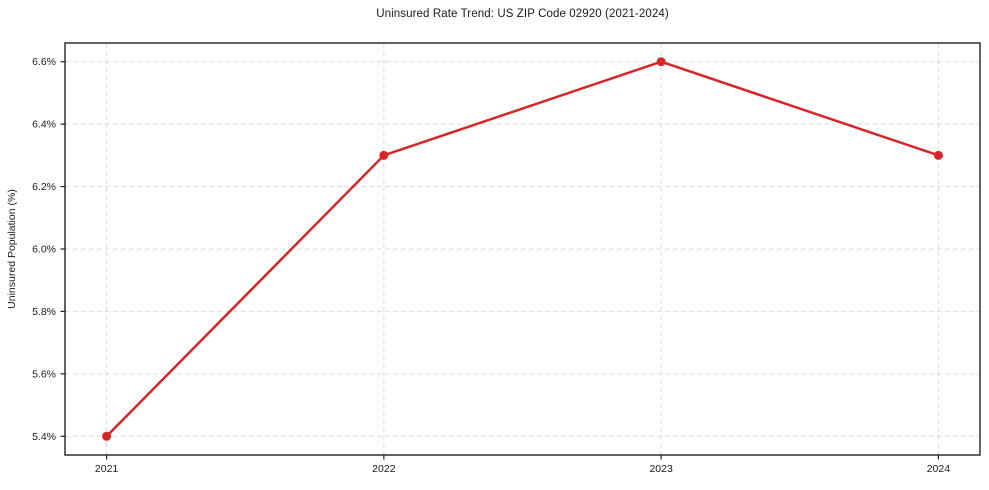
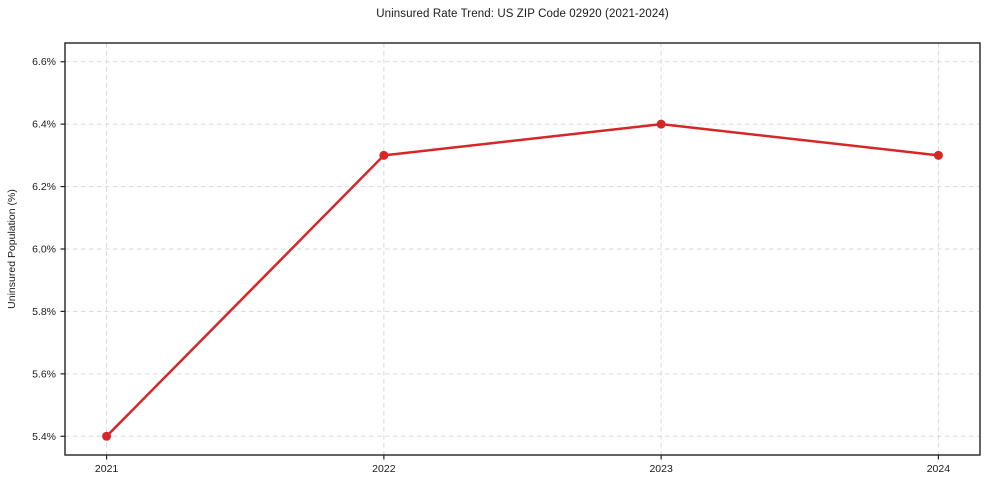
2023: 6.6% -> 6.4%
